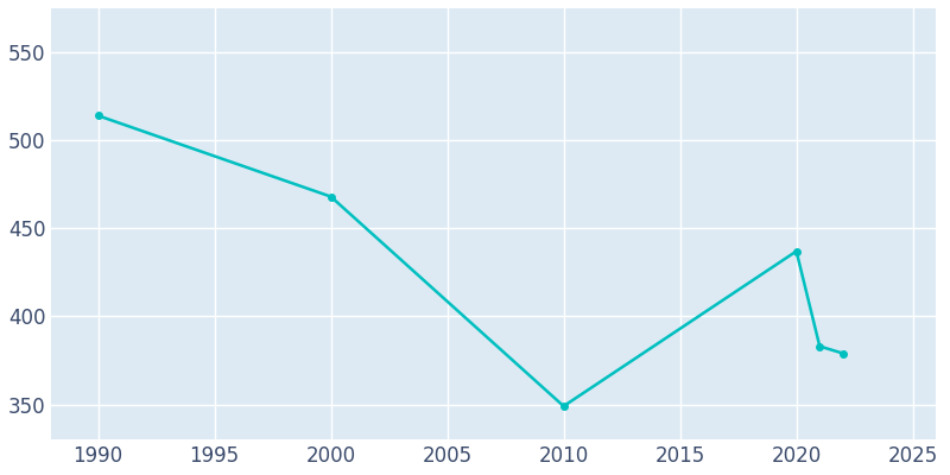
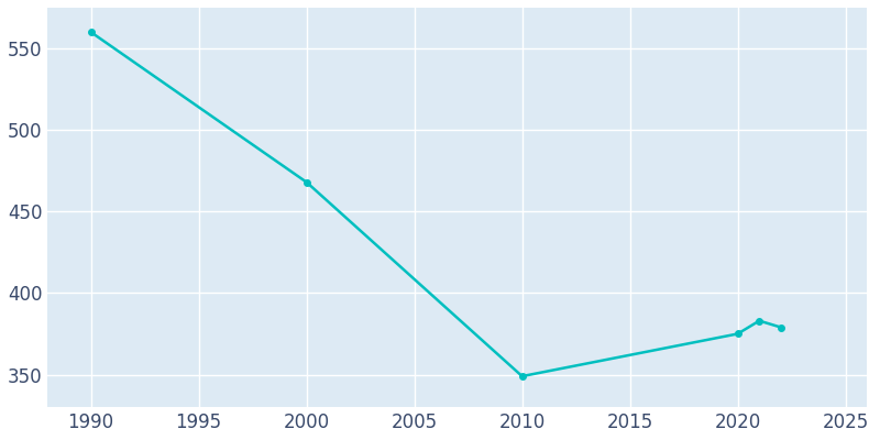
1990: 514 -> 560
2020: 437 -> 375
